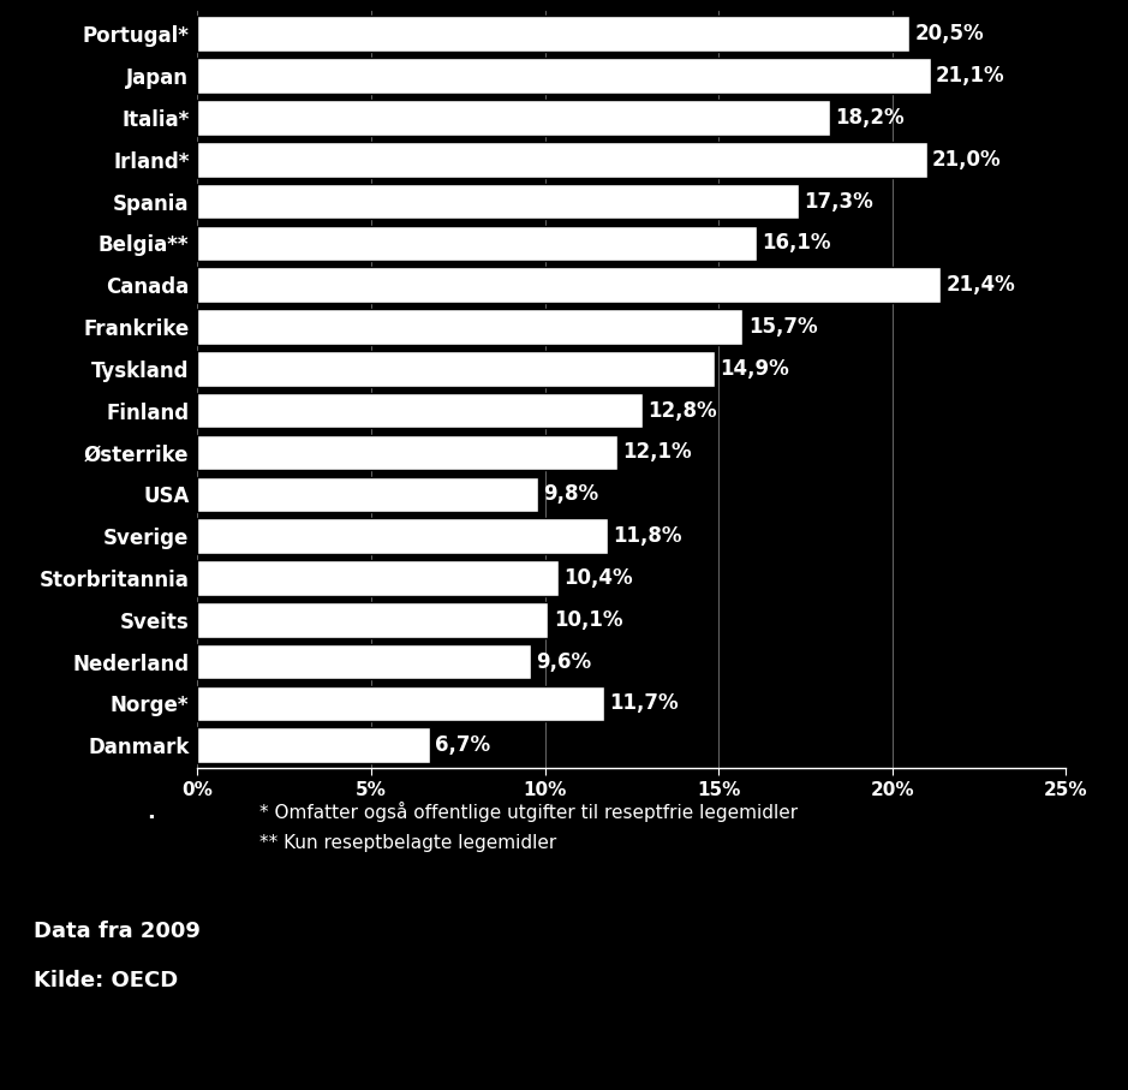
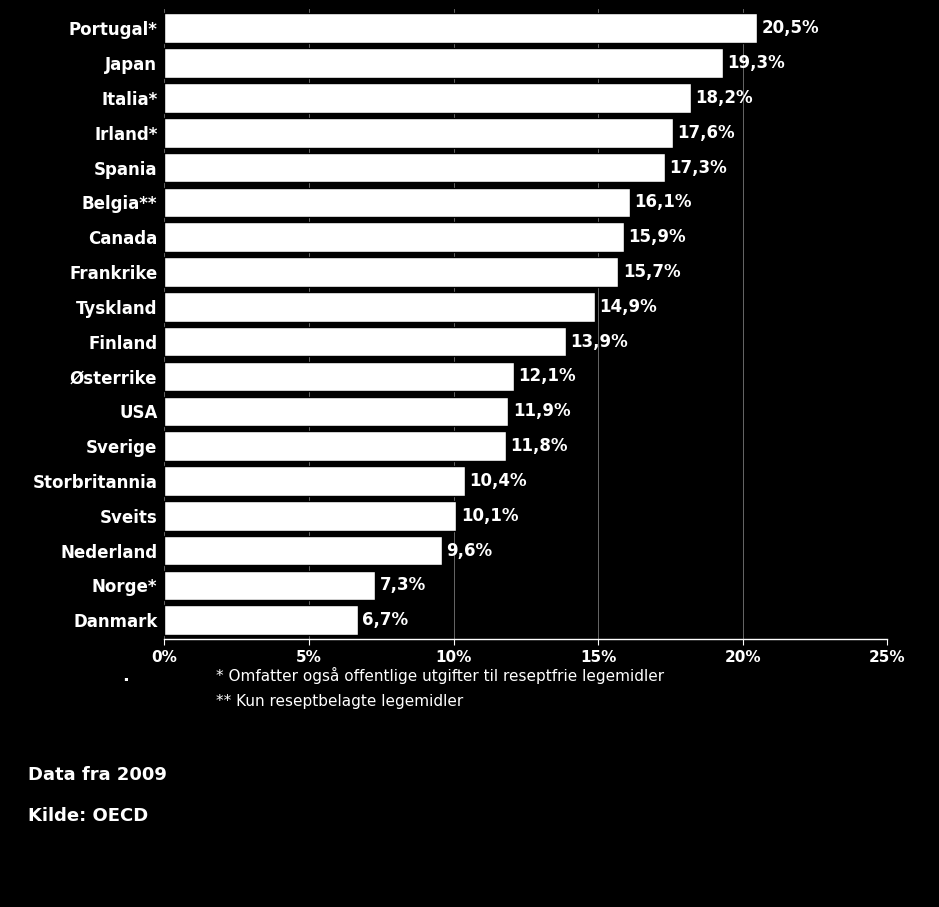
Japan: 21,1% -> 19,3%
Irland*: 21,0% -> 17,6%
Canada: 21,4% -> 15,9%
Finland: 12,8% -> 13,9%
USA: 9,8% -> 11,9%
Norge*: 11,7% -> 7,3%
